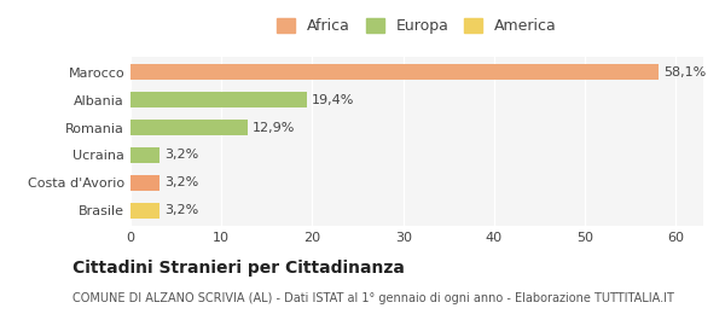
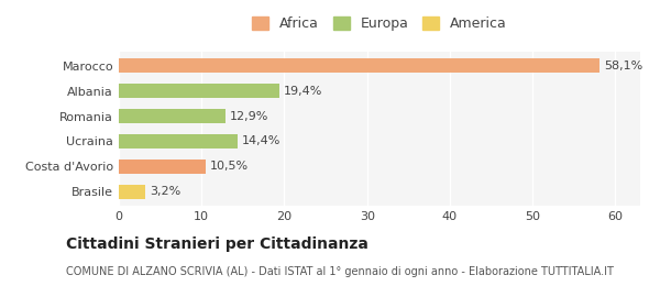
Ucraina: 3,2% -> 14,4%
Costa d'Avorio: 3,2% -> 10,5%
